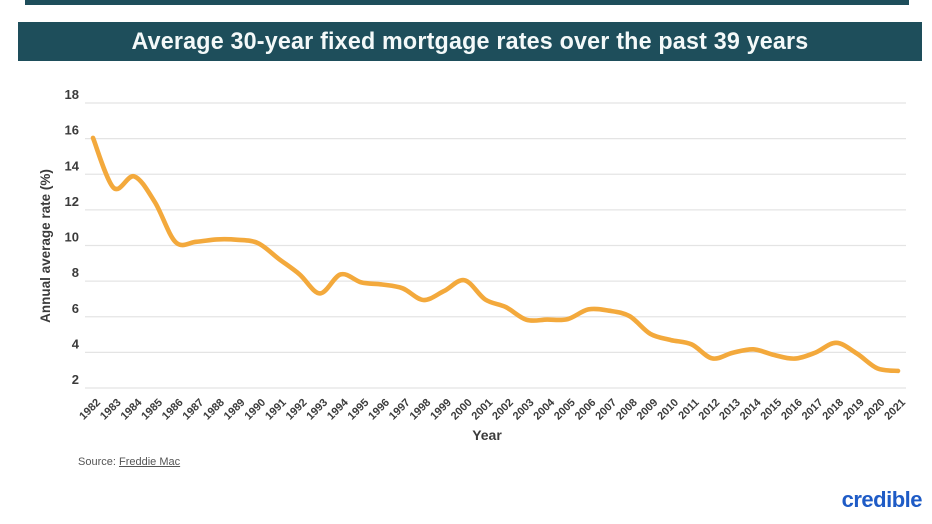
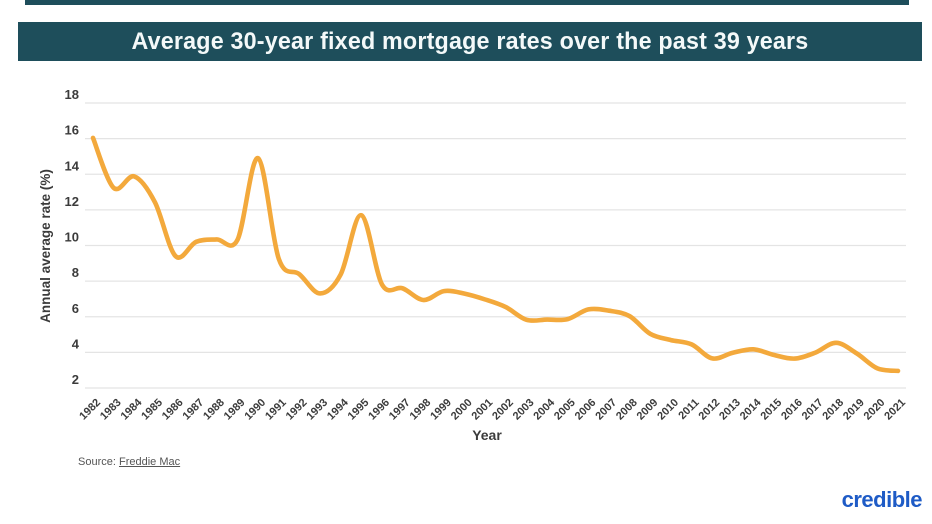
1986: 10.2 -> 9.4
1990: 10.1 -> 14.9
1995: 7.9 -> 11.7
2000: 8.1 -> 7.3
